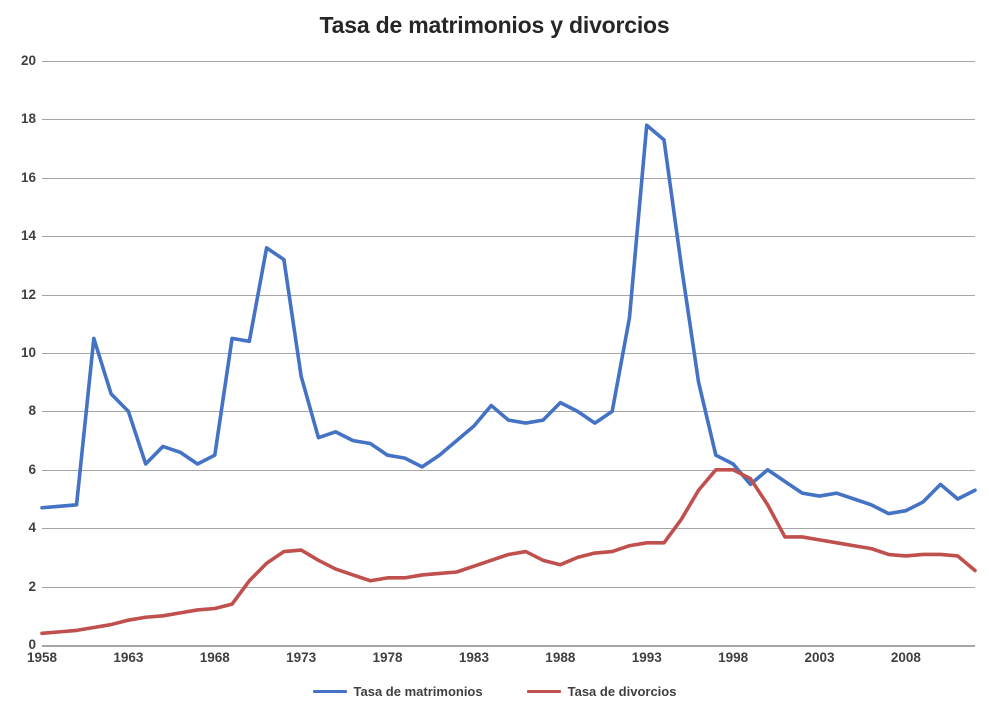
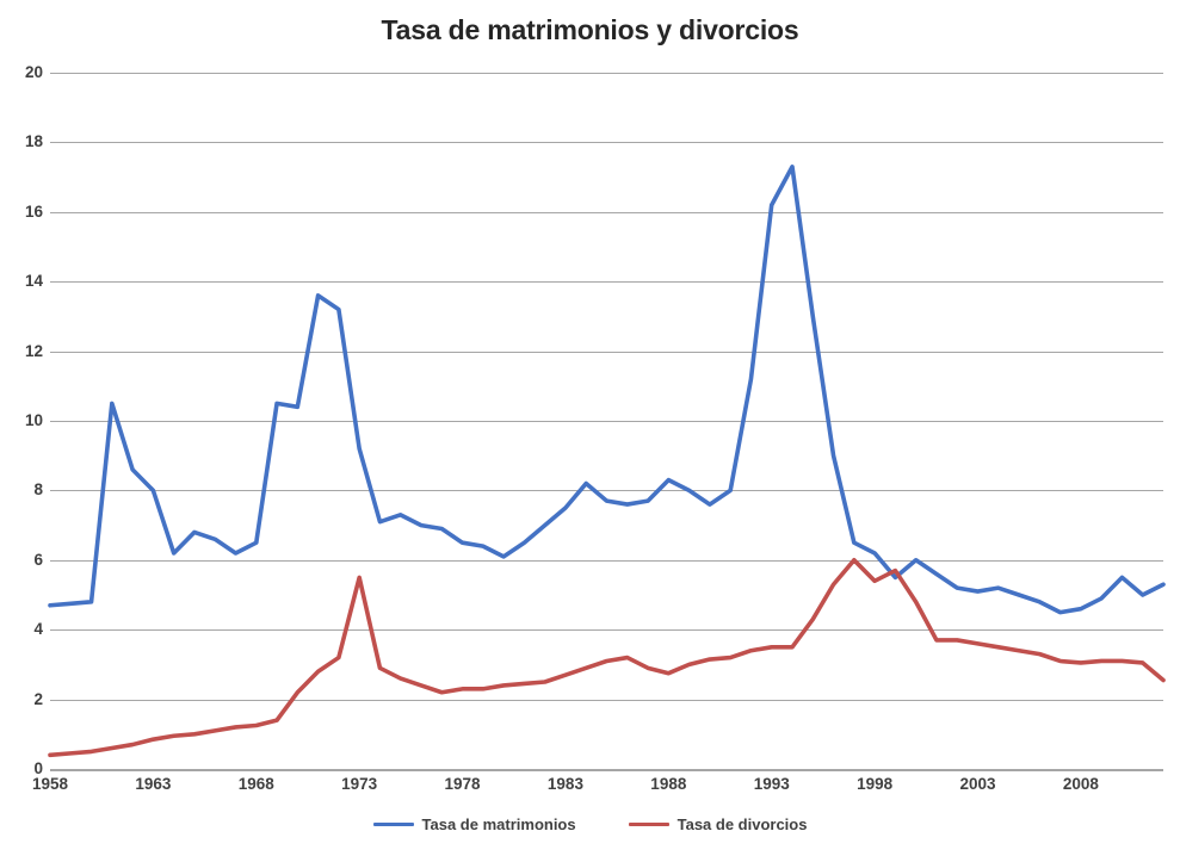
Tasa de divorcios/1973: 3.2 -> 5.5
Tasa de matrimonios/1993: 17.8 -> 16.2
Tasa de divorcios/1998: 6.0 -> 5.4
